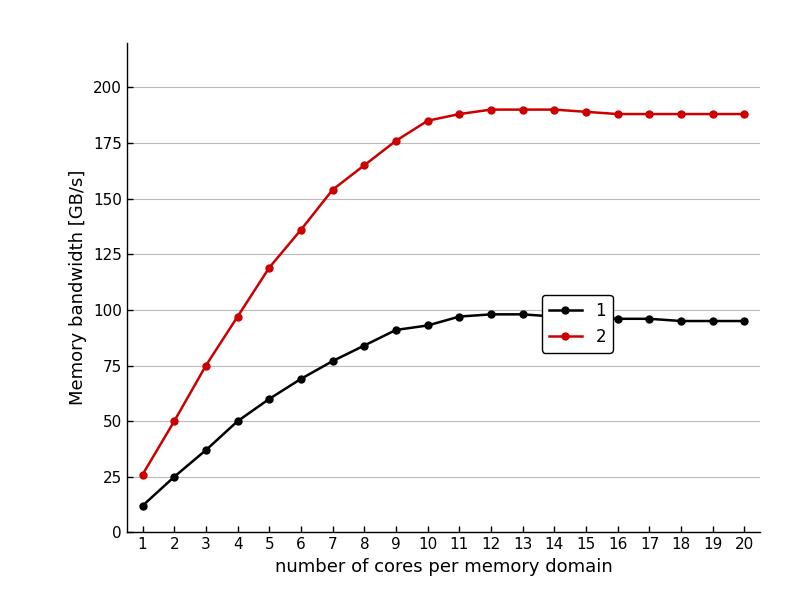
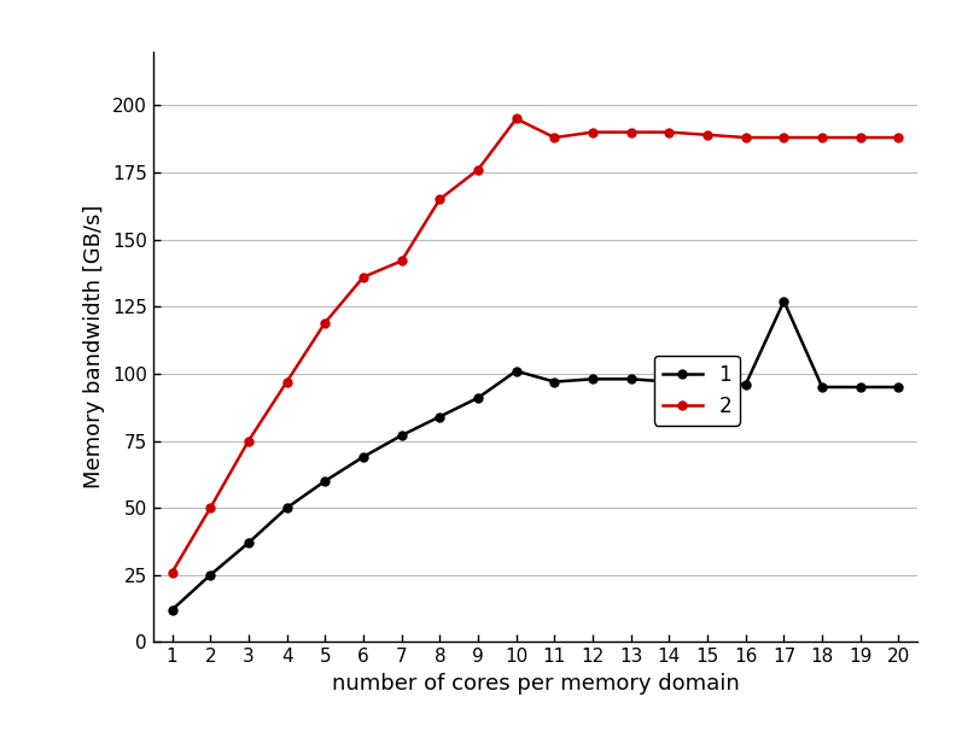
2/7: 154 -> 142
1/10: 93 -> 101
2/10: 185 -> 195
1/17: 96 -> 127
